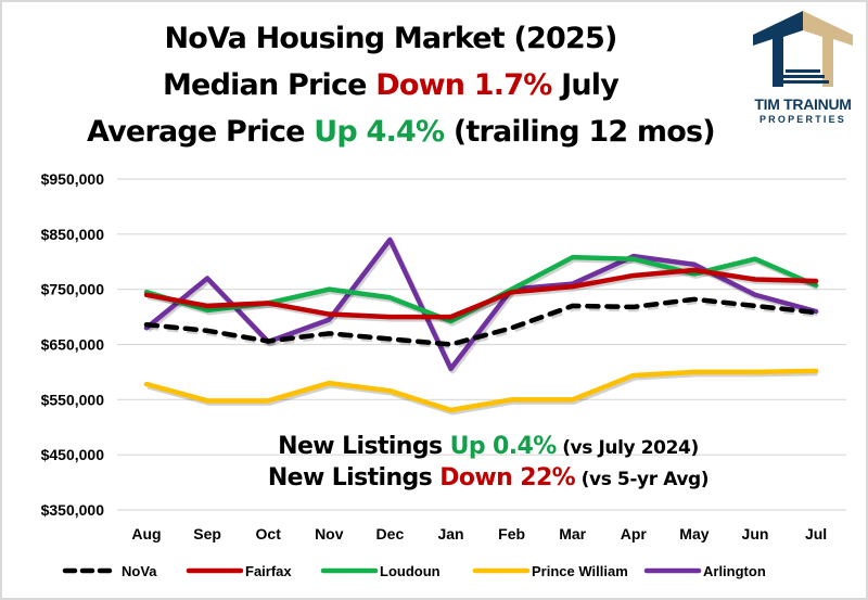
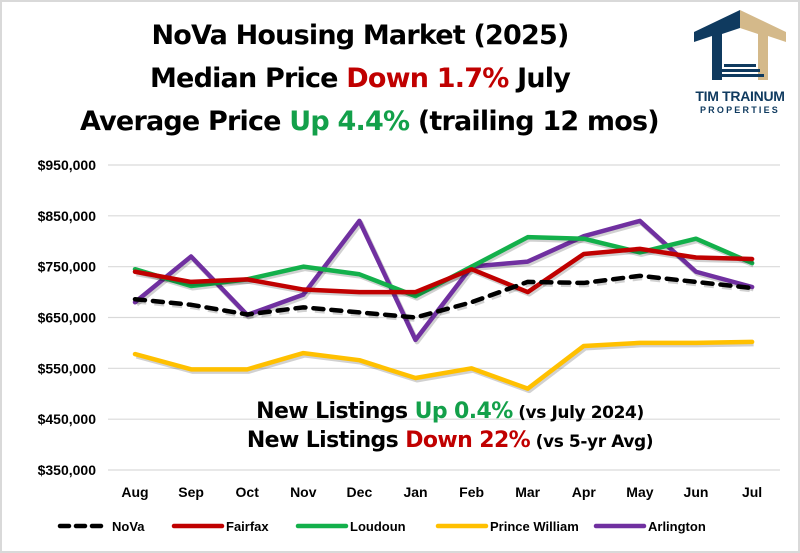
Fairfax/Mar: $760000 -> $700000
Prince William/Mar: $550000 -> $510000
Arlington/May: $800000 -> $840000
